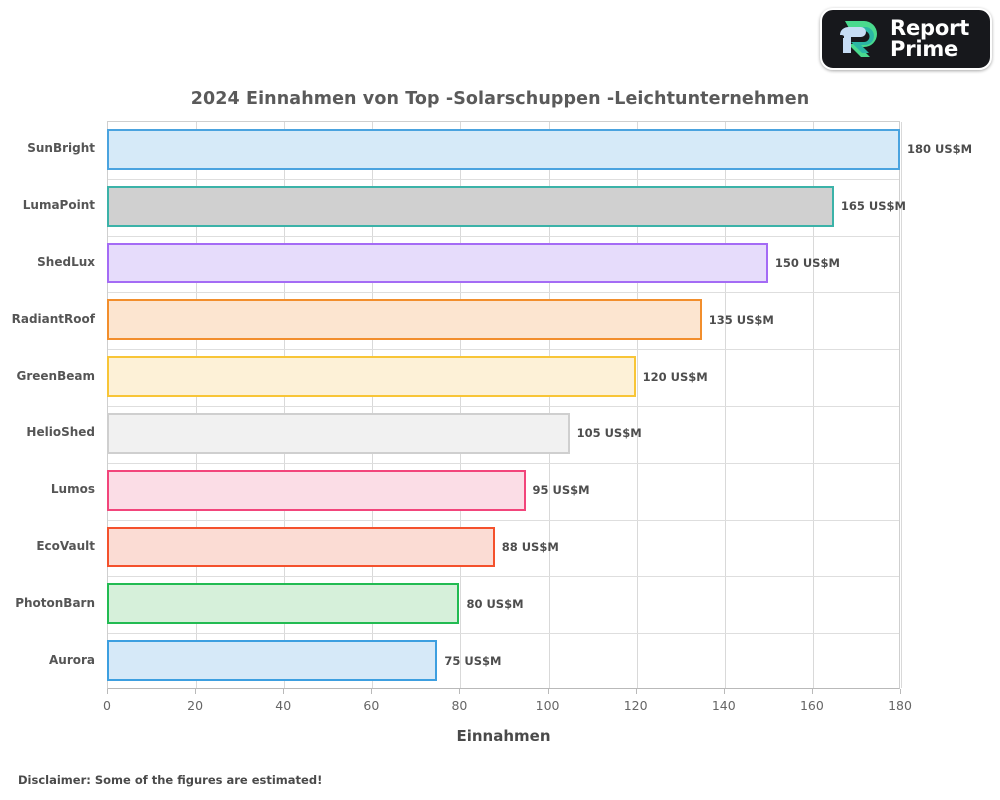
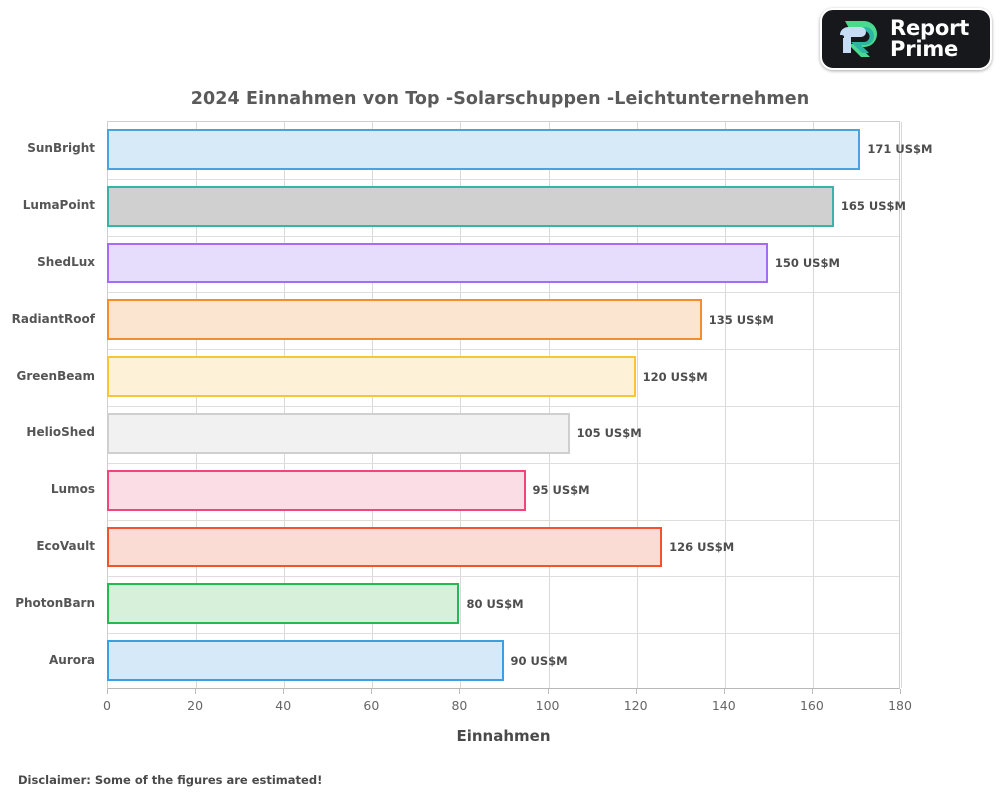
SunBright: 180 -> 171
EcoVault: 88 -> 126
Aurora: 75 -> 90
